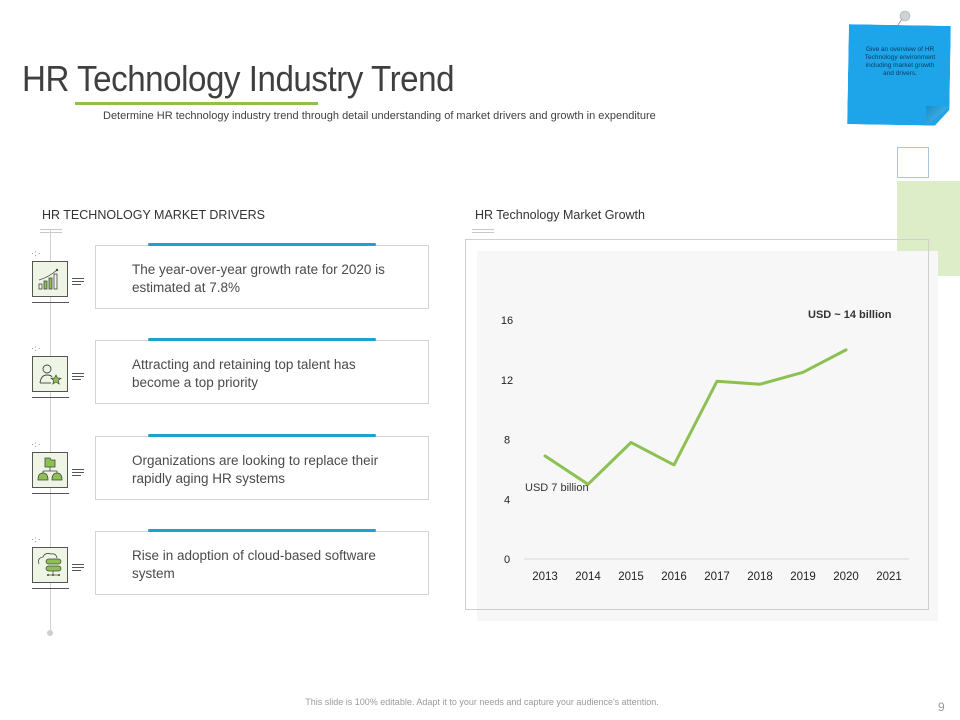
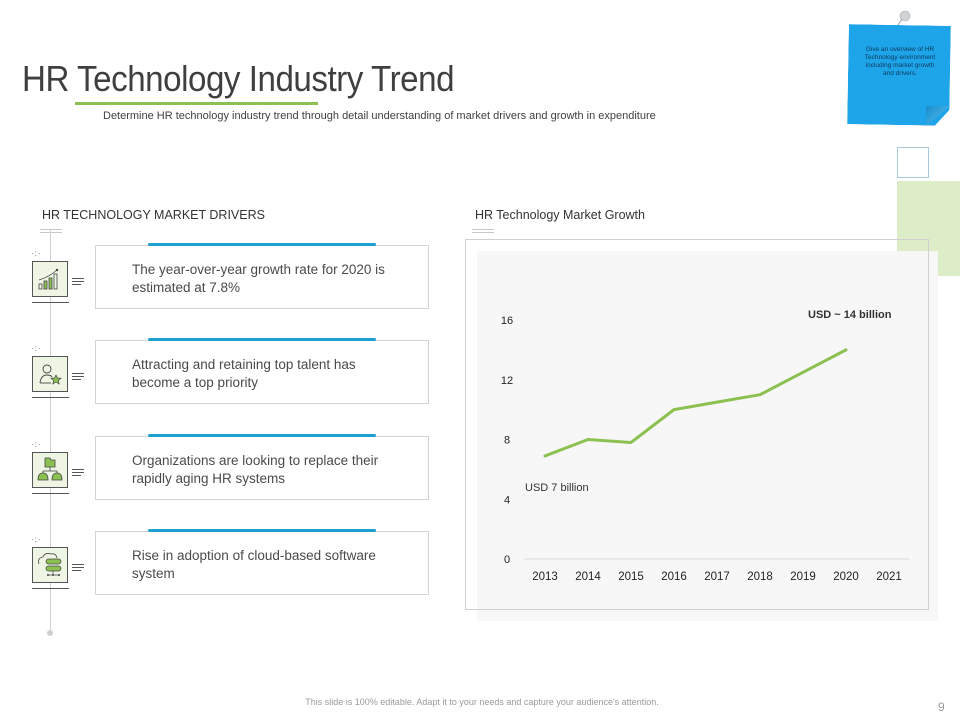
2014: 5.0 -> 8.0
2016: 6.3 -> 10.0
2017: 11.9 -> 10.5
2018: 11.7 -> 11.0
